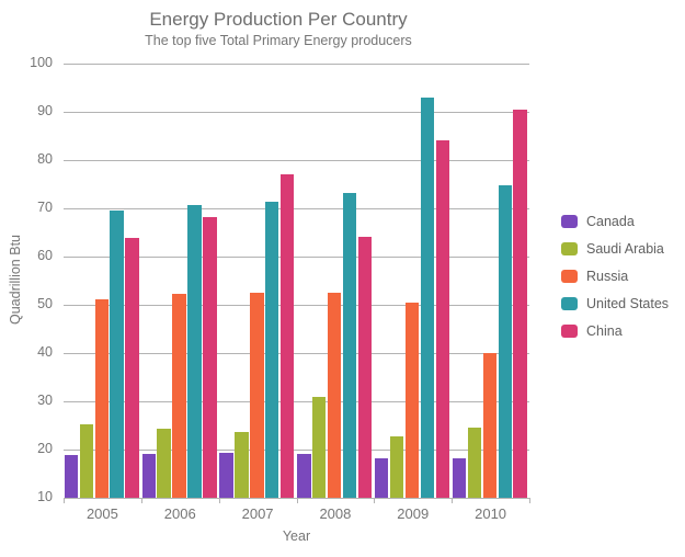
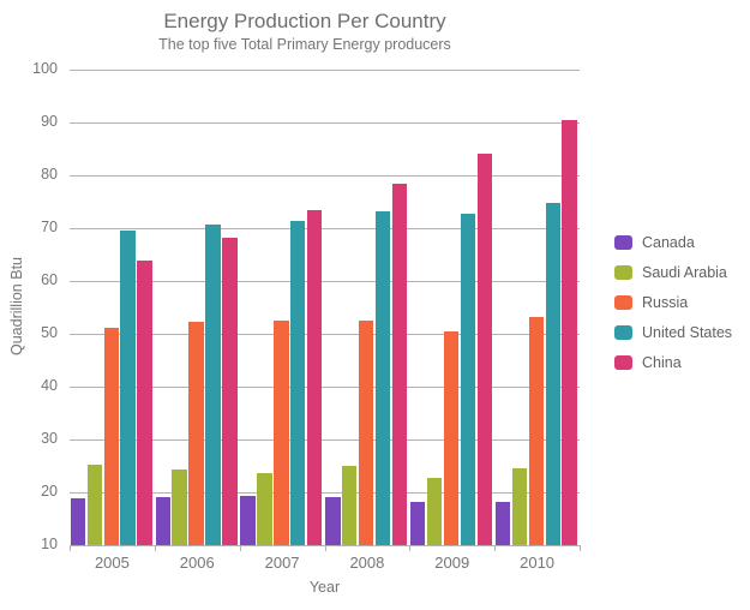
China/2007: 77 -> 73
Saudi Arabia/2008: 31 -> 25
China/2008: 64 -> 78
United States/2009: 93 -> 73
Russia/2010: 40 -> 53
